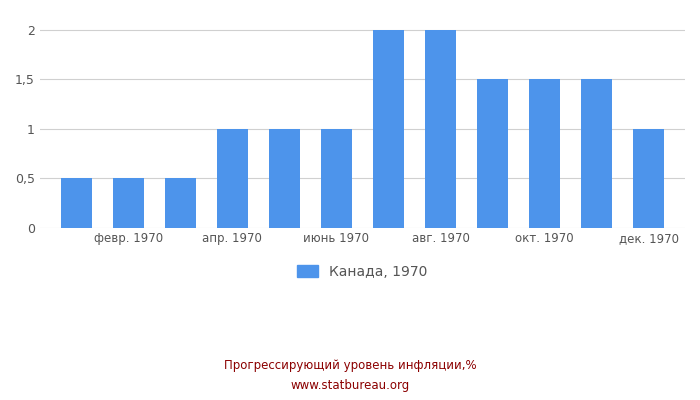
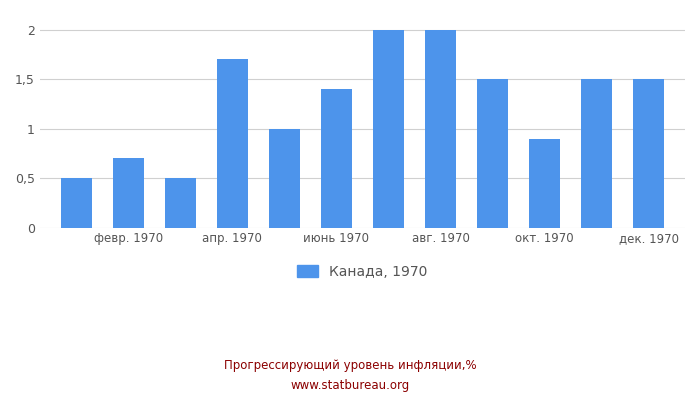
февр. 1970: 0,5 -> 0,7
апр. 1970: 1,0 -> 1,7
июнь 1970: 1,0 -> 1,4
окт. 1970: 1,5 -> 0,9
дек. 1970: 1,0 -> 1,5
